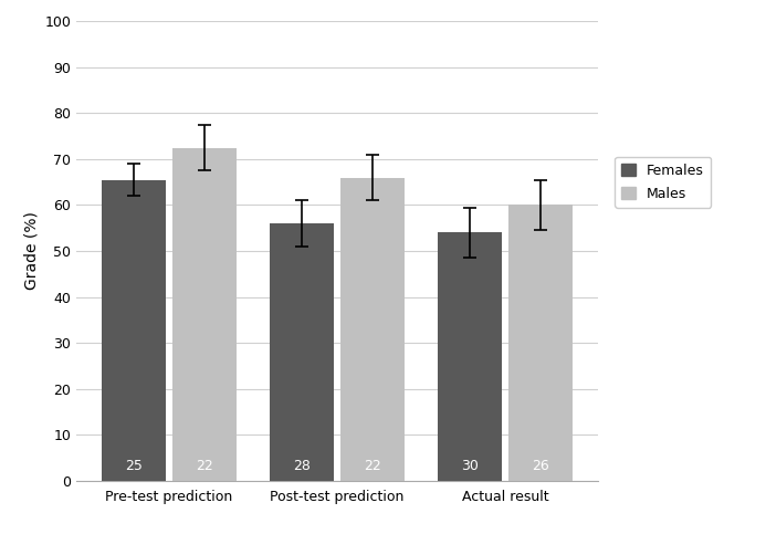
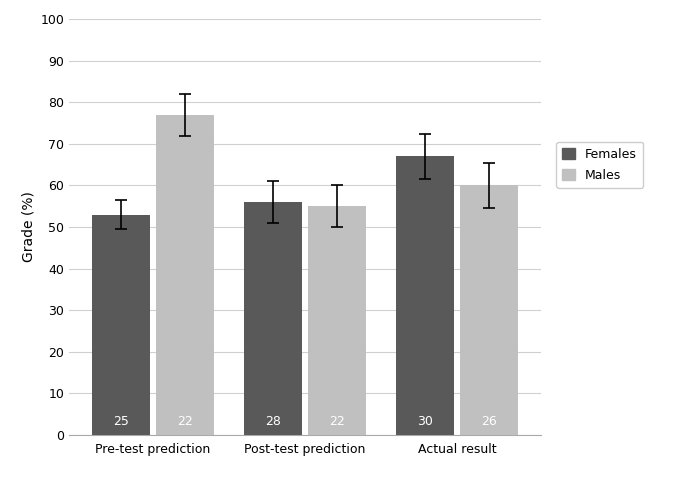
Females/Pre-test prediction: 65.5 -> 53.0
Males/Pre-test prediction: 72.5 -> 77.0
Males/Post-test prediction: 66.0 -> 55.0
Females/Actual result: 54.0 -> 67.0
